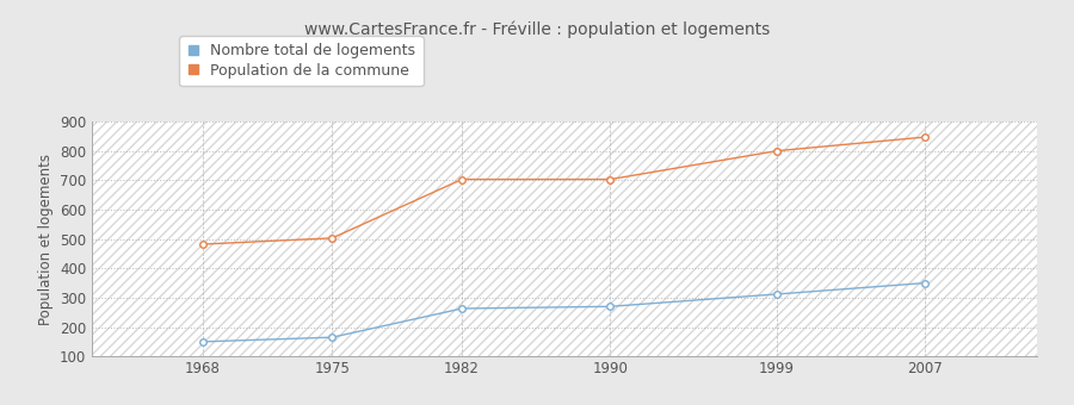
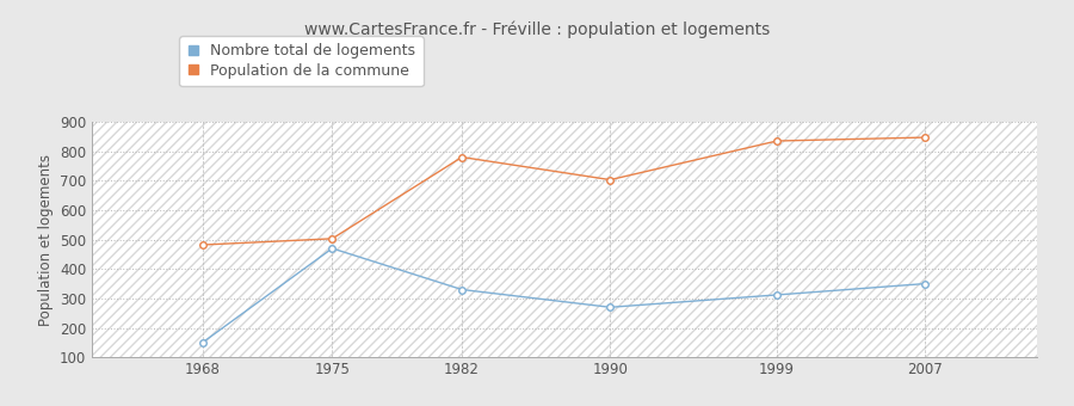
Nombre total de logements/1975: 165 -> 470
Nombre total de logements/1982: 263 -> 330
Population de la commune/1982: 703 -> 780
Population de la commune/1999: 800 -> 835
